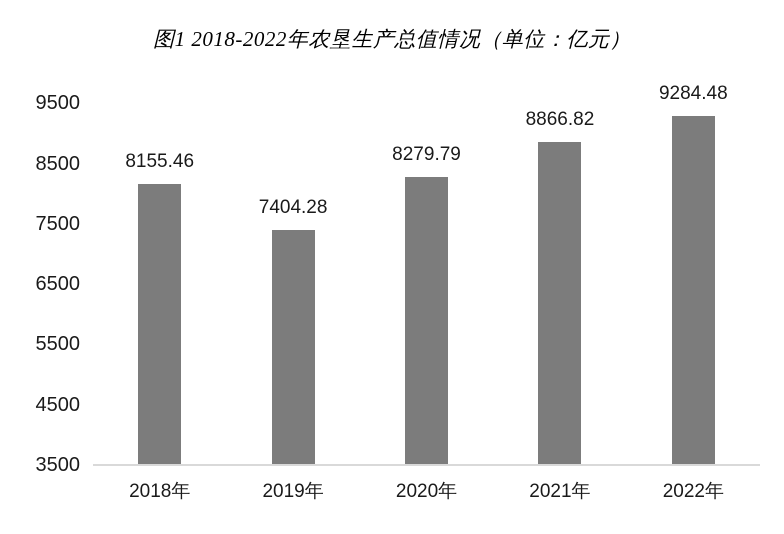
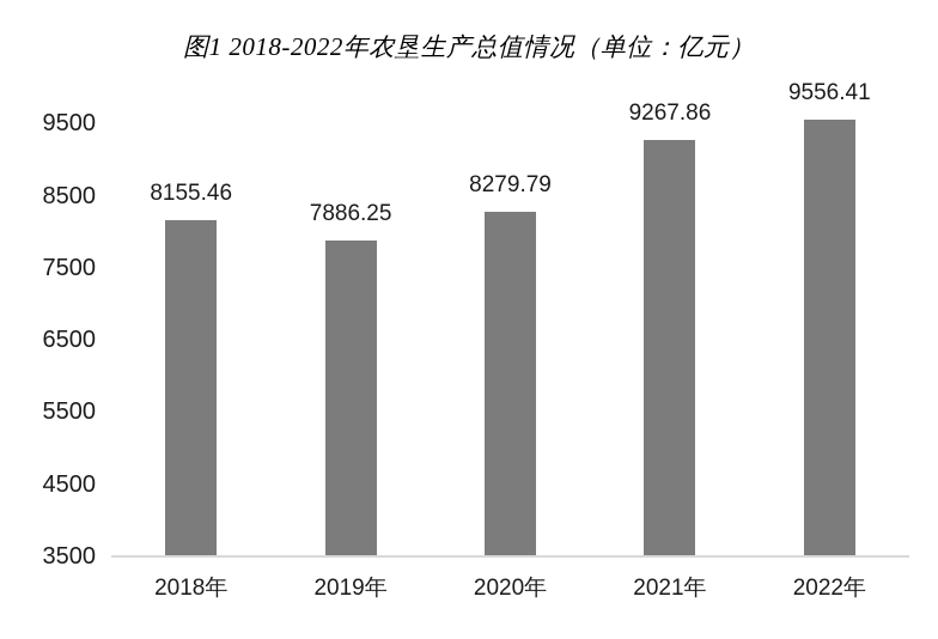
2019年: 7404.28 -> 7886.25
2021年: 8866.82 -> 9267.86
2022年: 9284.48 -> 9556.41
